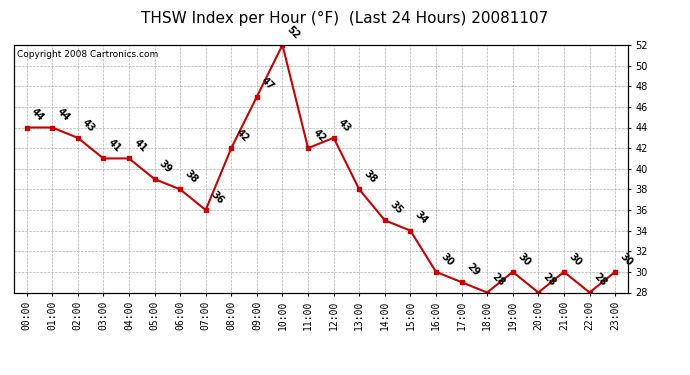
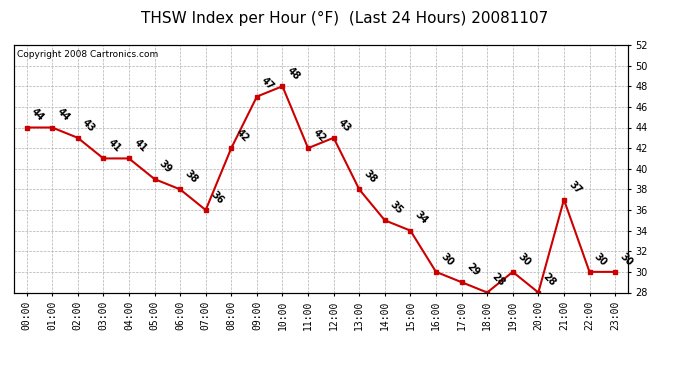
10:00: 52 -> 48
21:00: 30 -> 37
22:00: 28 -> 30
